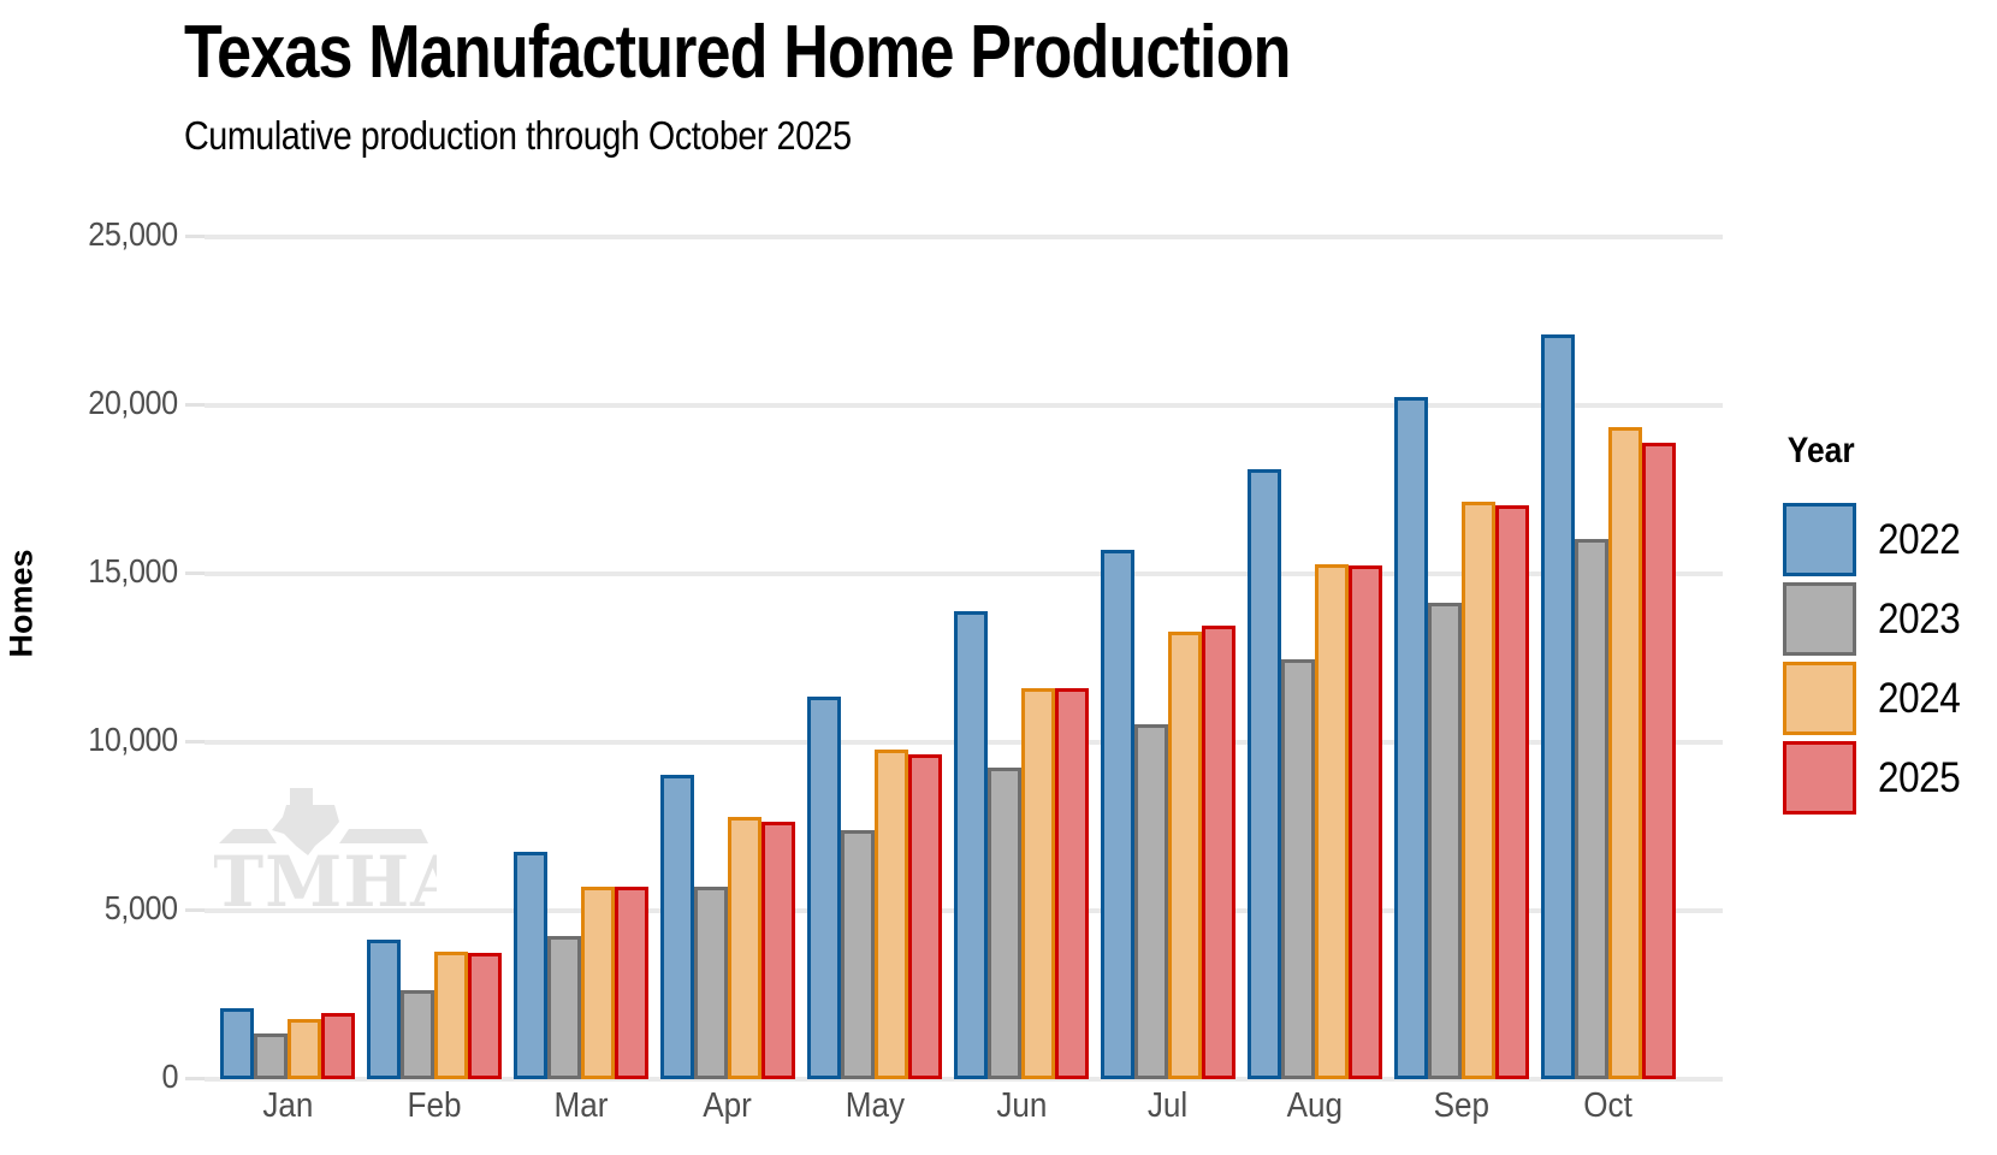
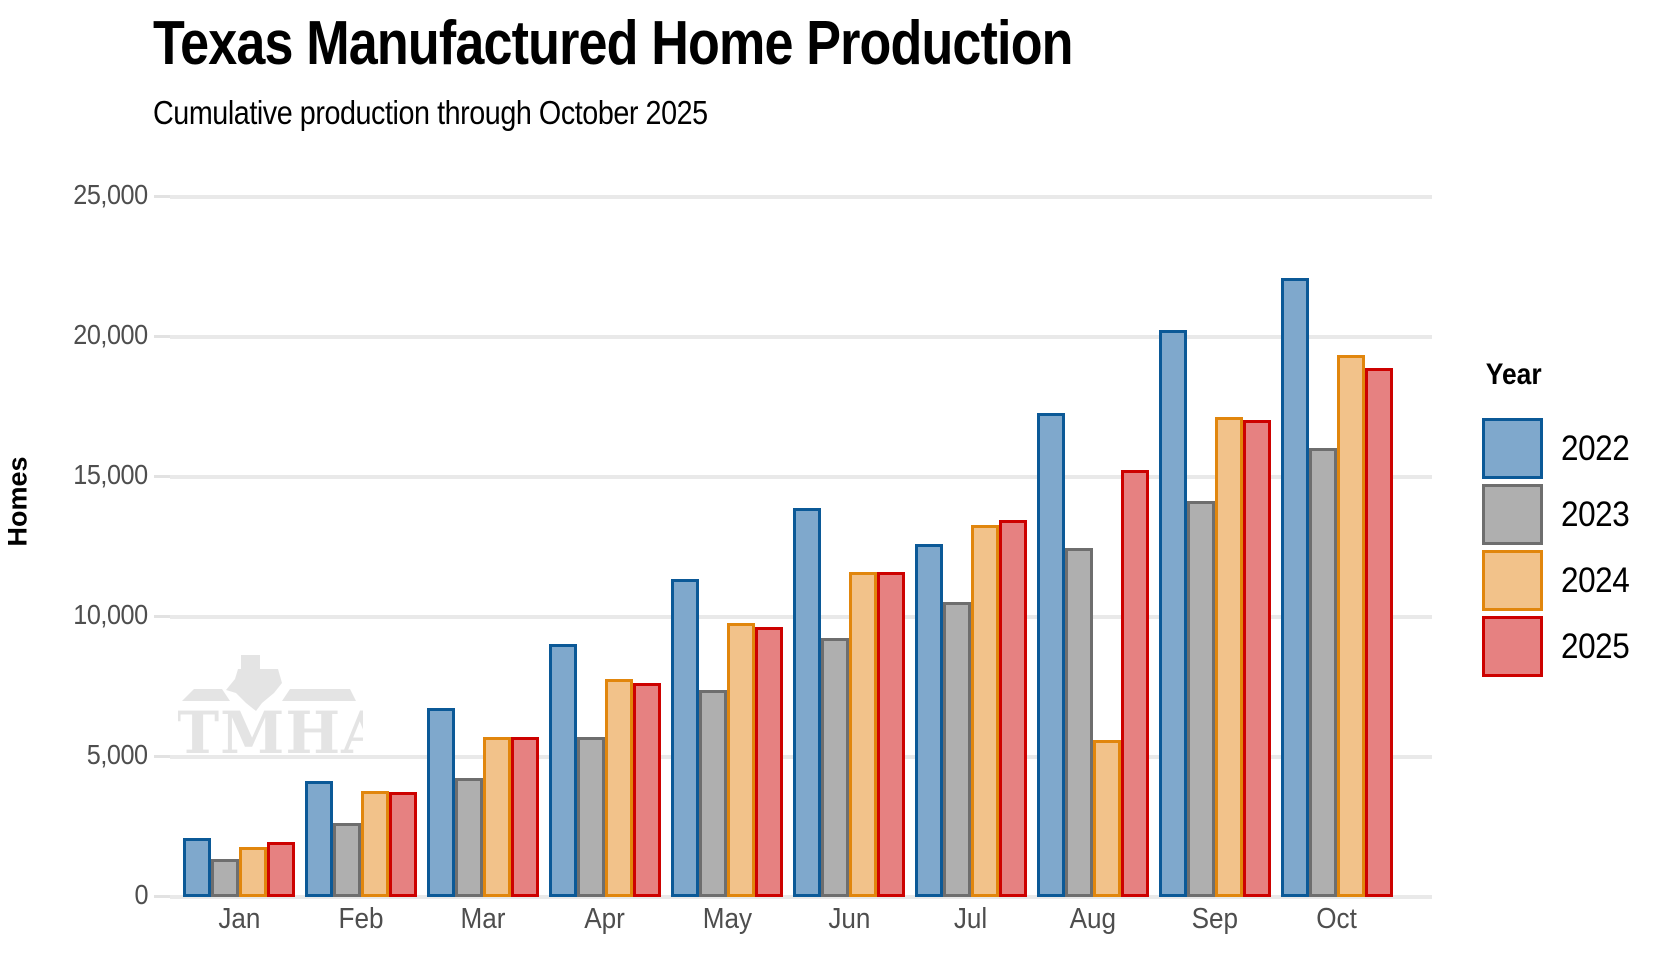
2022/Jul: 15700 -> 12600
2022/Aug: 18100 -> 17300
2024/Aug: 15300 -> 5600
